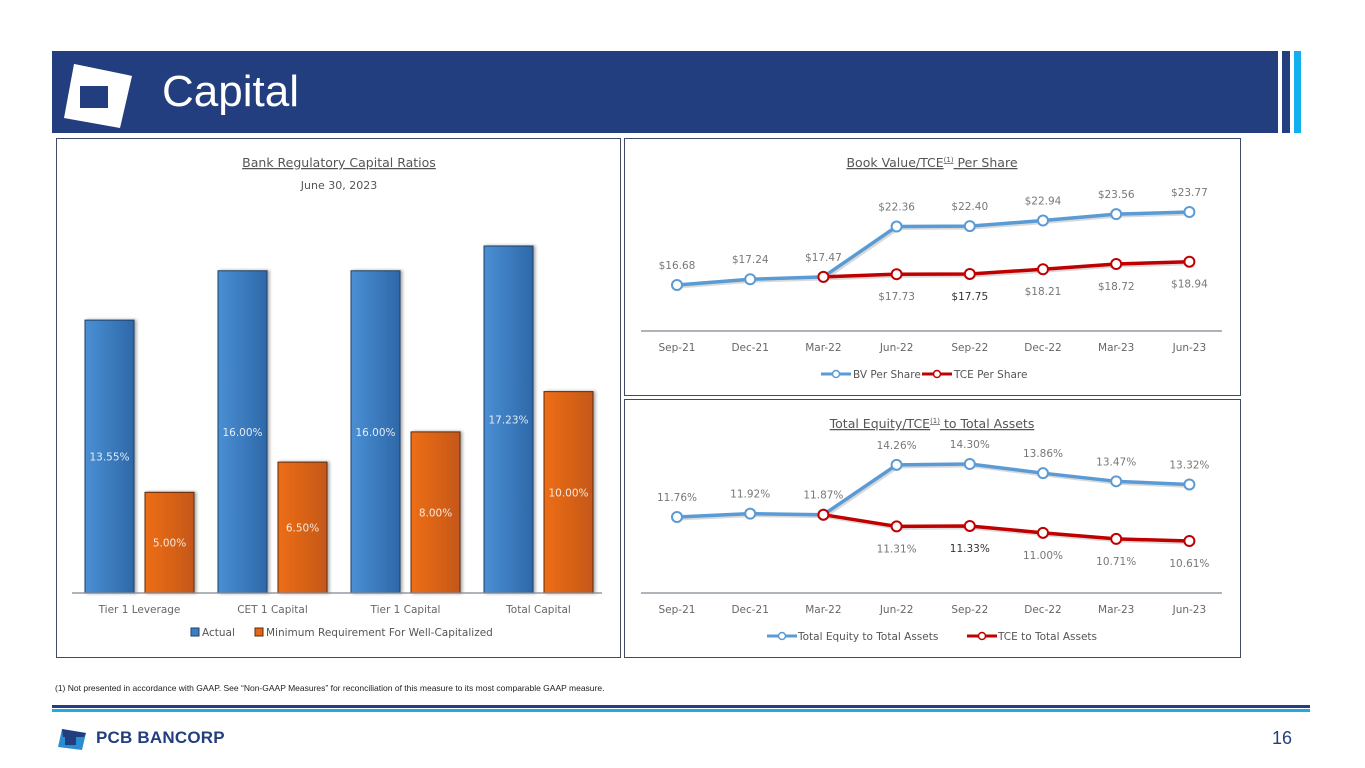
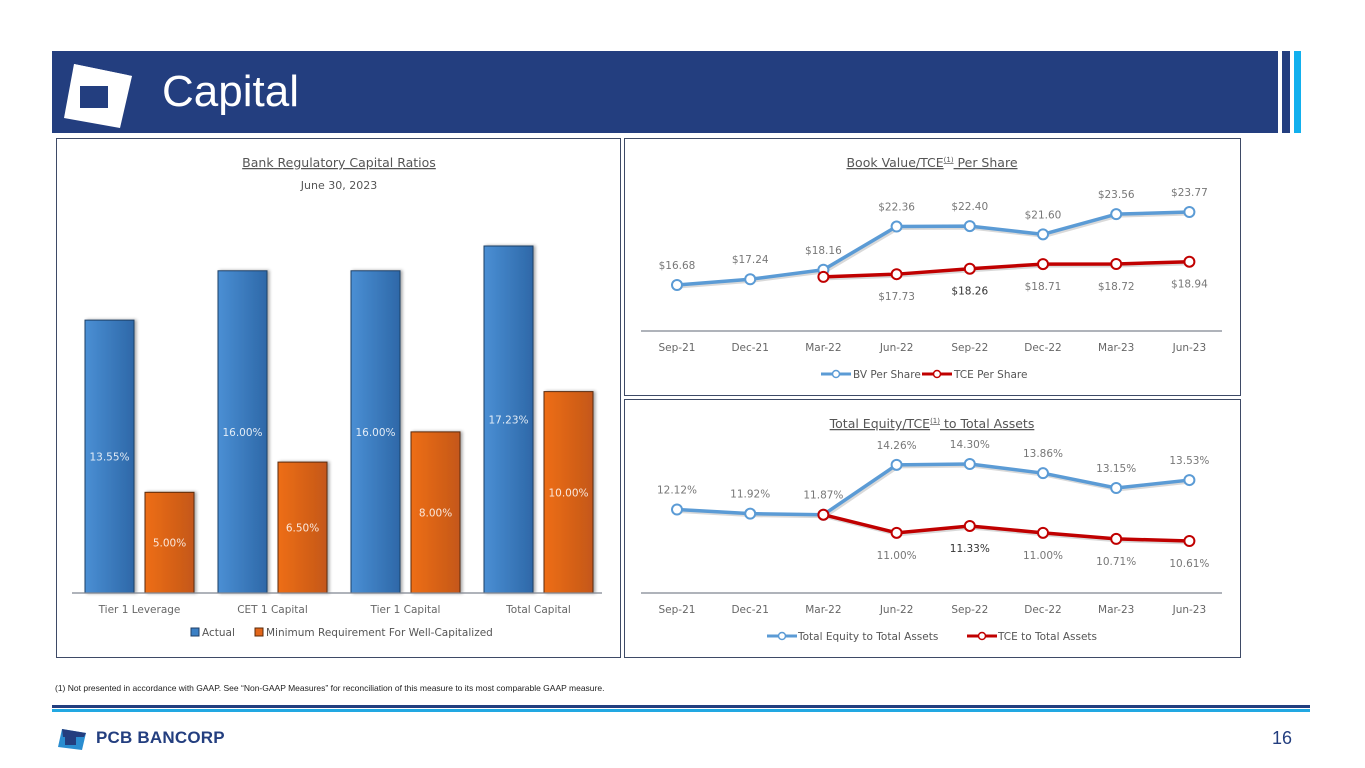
Book Value/TCE/BV Per Share/Mar-22: $17.47 -> $18.16
Book Value/TCE/TCE Per Share/Sep-22: $17.75 -> $18.26
Book Value/TCE/BV Per Share/Dec-22: $22.94 -> $21.60
Book Value/TCE/TCE Per Share/Dec-22: $18.21 -> $18.71
Total Equity/TCE/Total Equity to Total Assets/Sep-21: 11.76% -> 12.12%
Total Equity/TCE/TCE to Total Assets/Jun-22: 11.31% -> 11.00%
Total Equity/TCE/Total Equity to Total Assets/Mar-23: 13.47% -> 13.15%
Total Equity/TCE/Total Equity to Total Assets/Jun-23: 13.32% -> 13.53%
